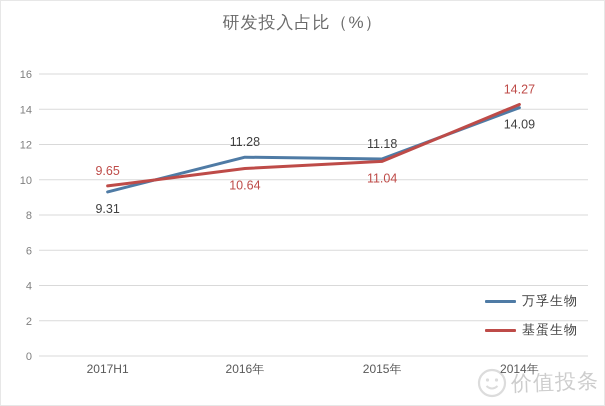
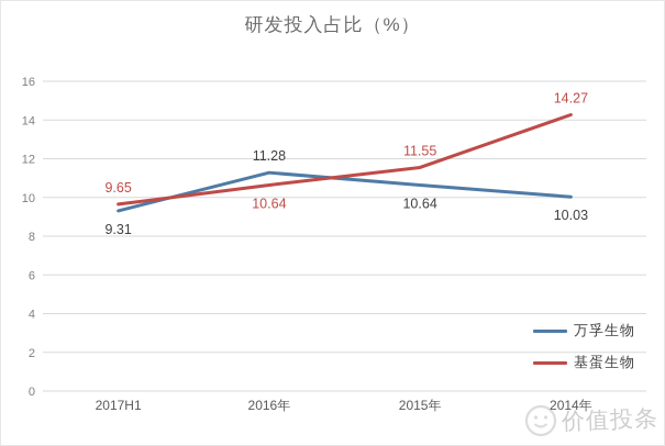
万孚生物/2015年: 11.18 -> 10.64
基蛋生物/2015年: 11.04 -> 11.55
万孚生物/2014年: 14.09 -> 10.03
